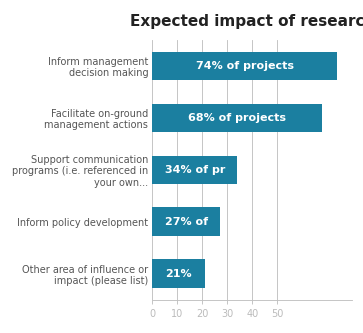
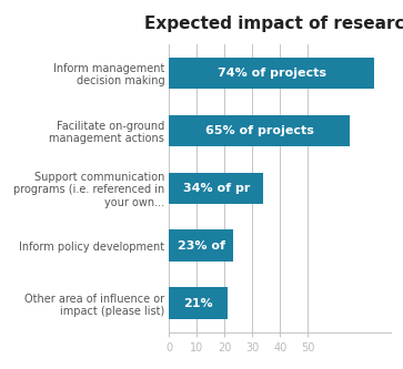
Facilitate on-ground management actions: 68% -> 65%
Inform policy development: 27% -> 23%
